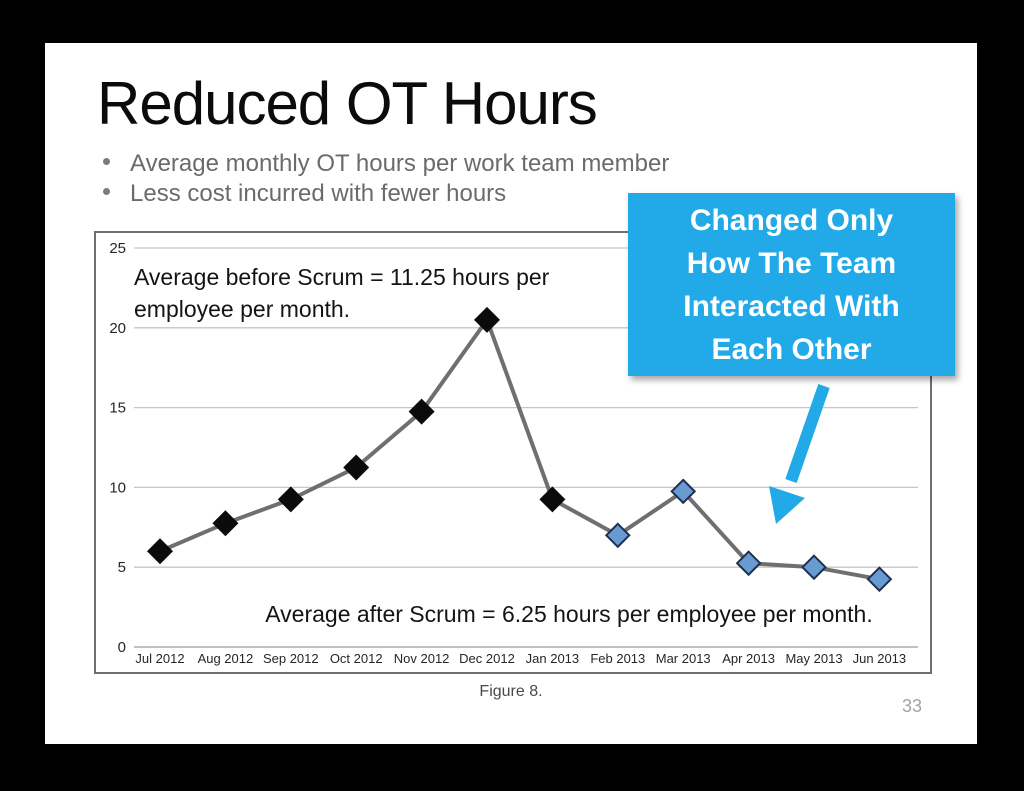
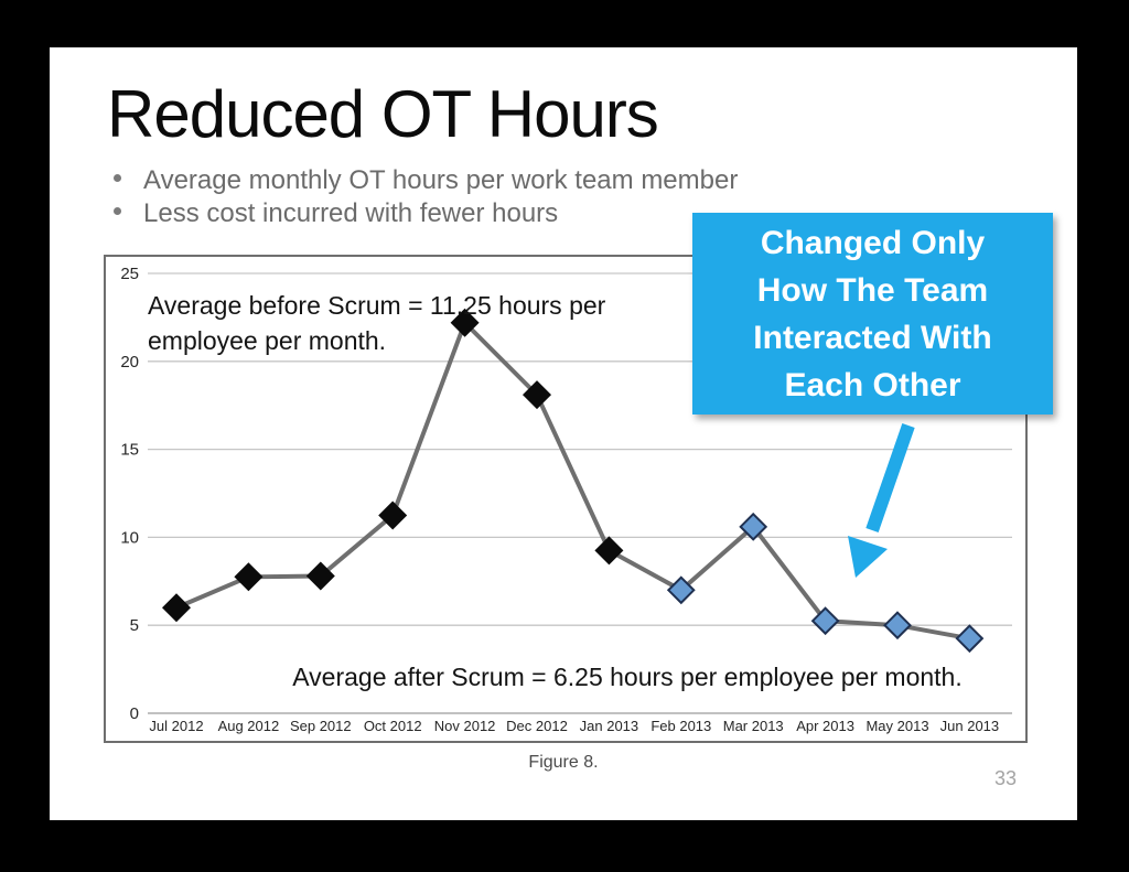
Sep 2012: 9.2 -> 7.8
Nov 2012: 14.8 -> 22.2
Dec 2012: 20.5 -> 18.1
Mar 2013: 9.8 -> 10.6
